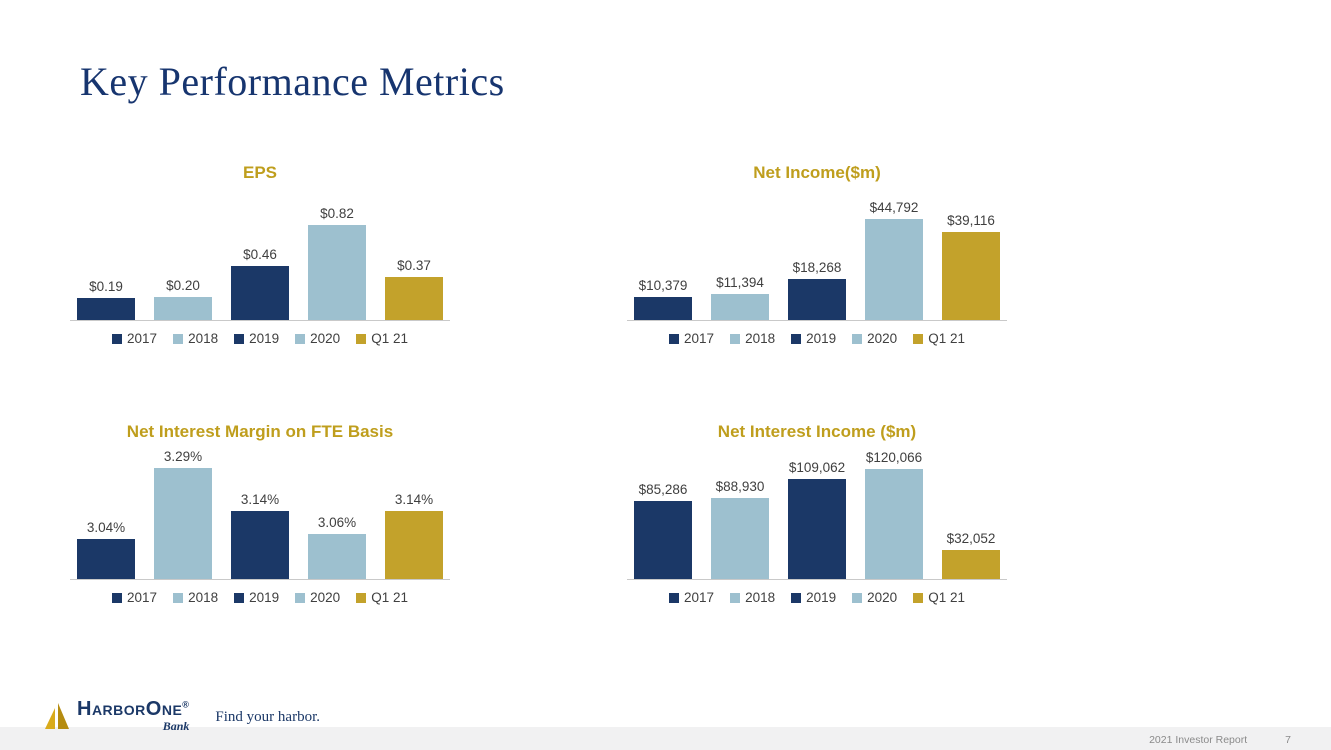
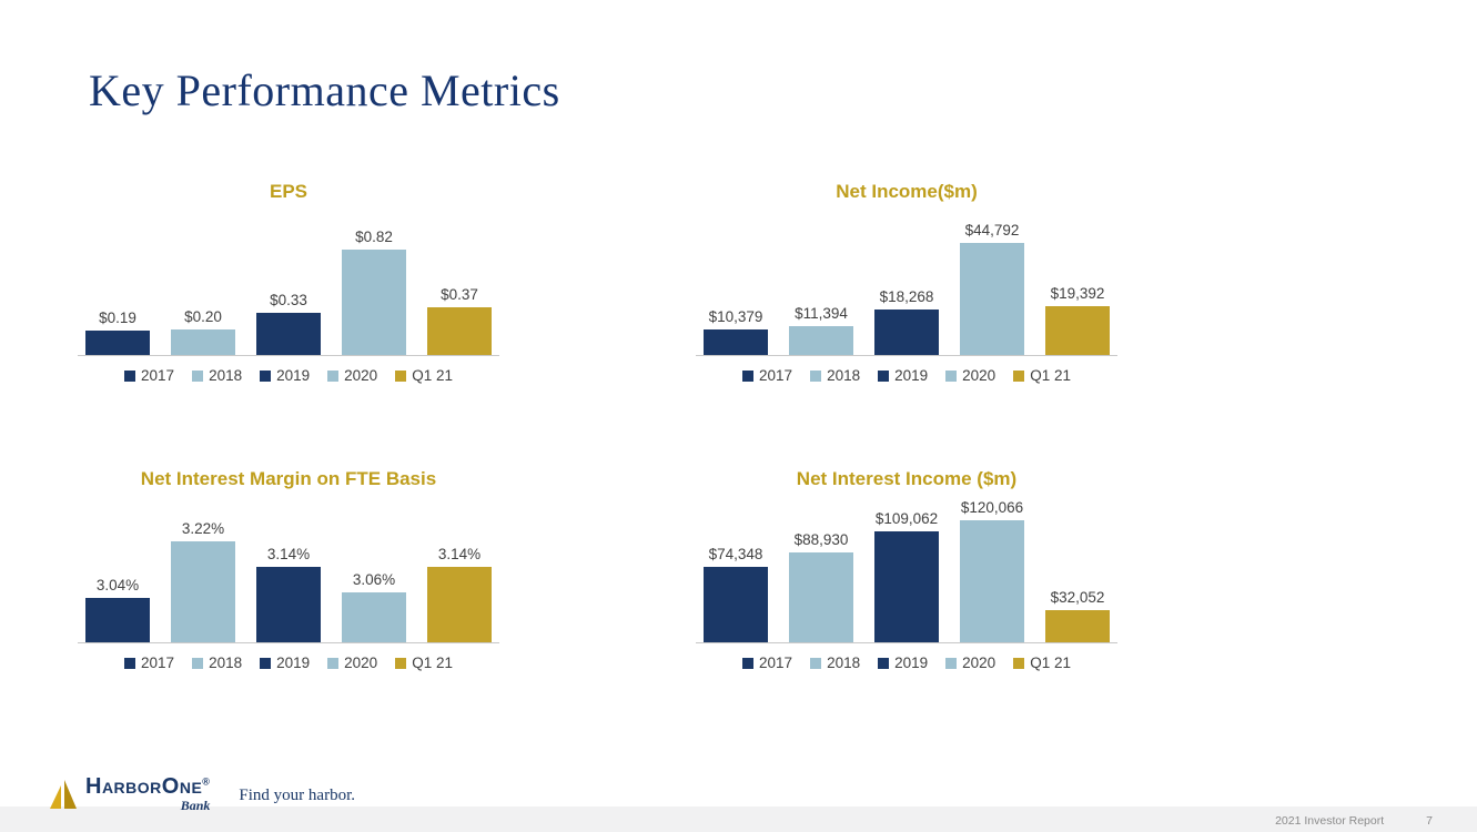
EPS/2019: $0.46 -> $0.33
Net Income($m)/Q1 21: $39,116 -> $19,392
Net Interest Margin on FTE Basis/2018: 3.29% -> 3.22%
Net Interest Income ($m)/2017: $85,286 -> $74,348
